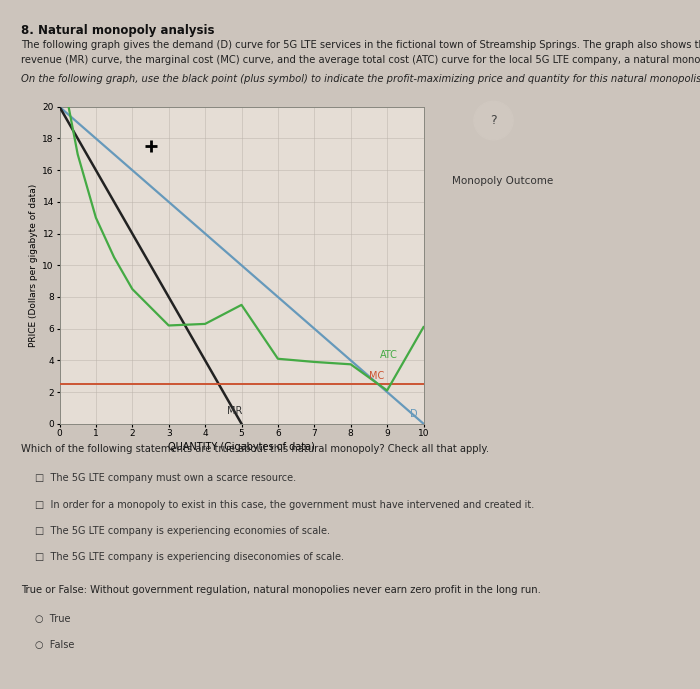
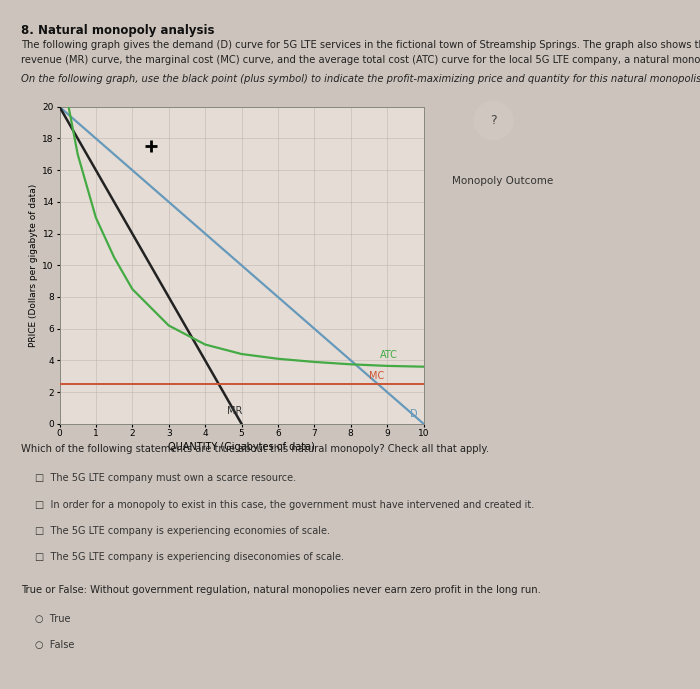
4: 6.3 -> 5.0
5: 7.5 -> 4.4
9: 2.1 -> 3.6
10: 6.1 -> 3.6
